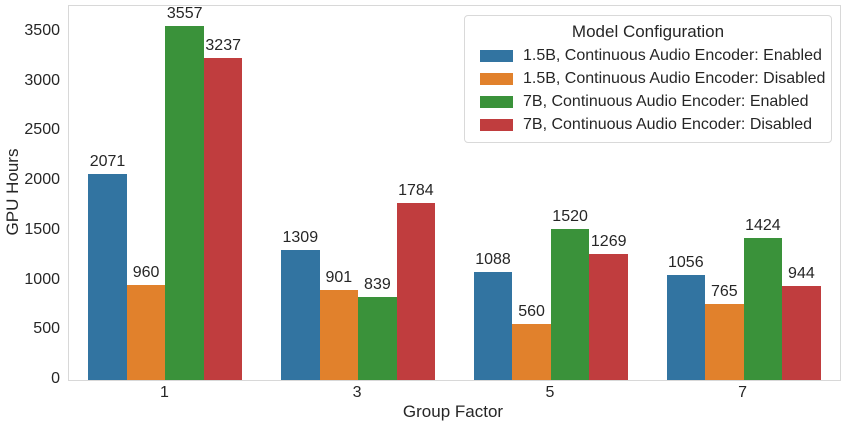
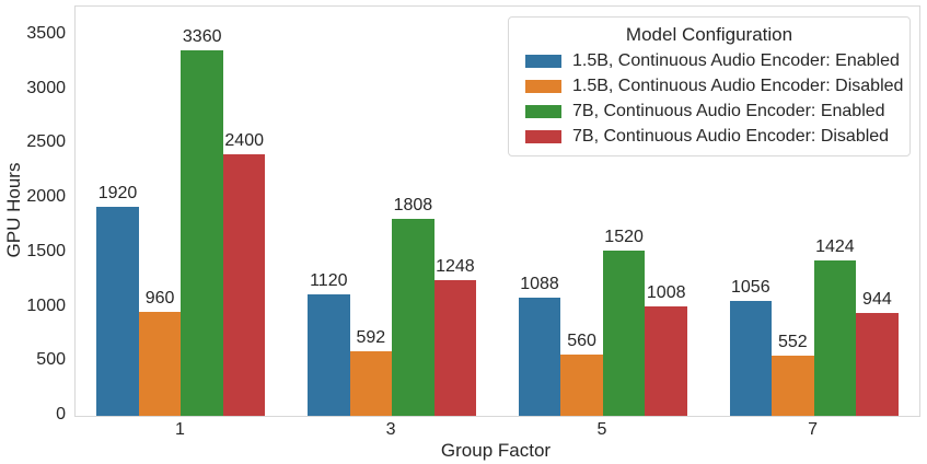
1.5B, Continuous Audio Encoder: Enabled/1: 2071 -> 1920
7B, Continuous Audio Encoder: Enabled/1: 3557 -> 3360
7B, Continuous Audio Encoder: Disabled/1: 3237 -> 2400
1.5B, Continuous Audio Encoder: Enabled/3: 1309 -> 1120
1.5B, Continuous Audio Encoder: Disabled/3: 901 -> 592
7B, Continuous Audio Encoder: Enabled/3: 839 -> 1808
7B, Continuous Audio Encoder: Disabled/3: 1784 -> 1248
7B, Continuous Audio Encoder: Disabled/5: 1269 -> 1008
1.5B, Continuous Audio Encoder: Disabled/7: 765 -> 552
